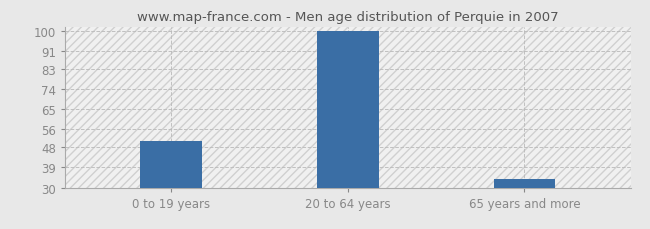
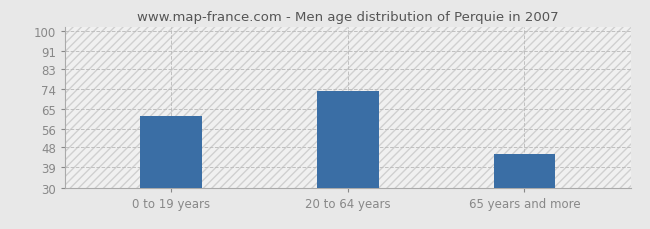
0 to 19 years: 51 -> 62
20 to 64 years: 100 -> 73
65 years and more: 34 -> 45
